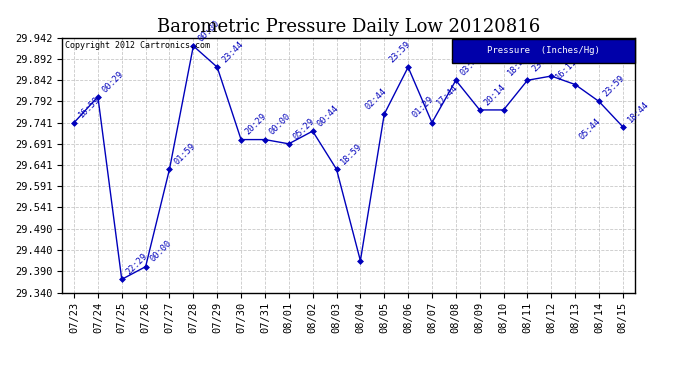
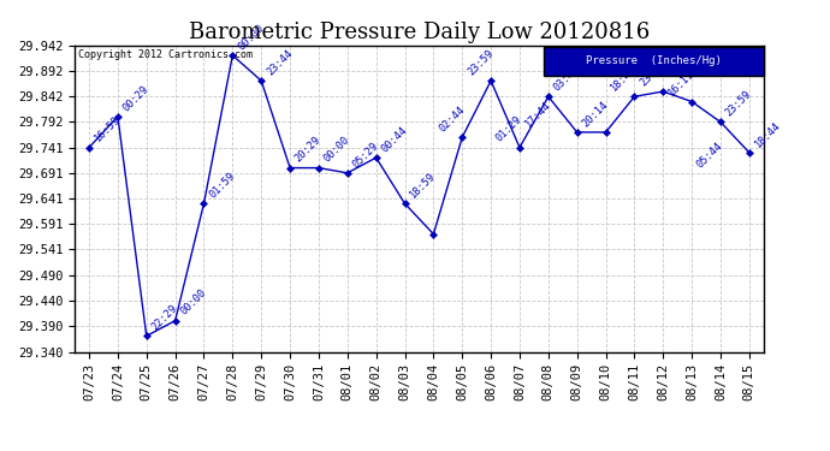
08/04: 29.415 -> 29.571
